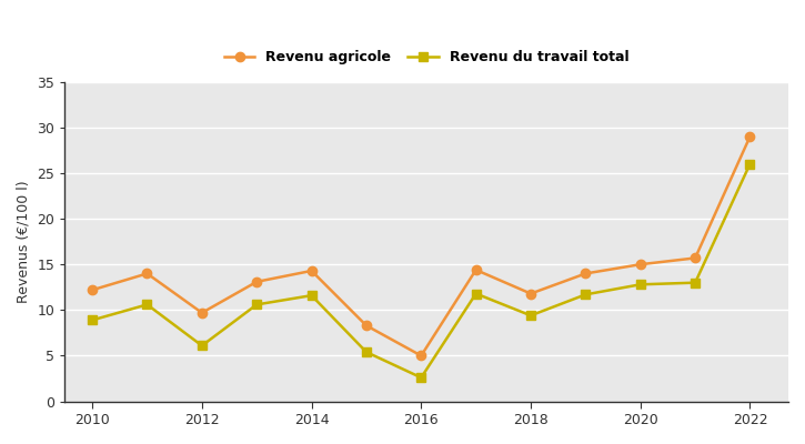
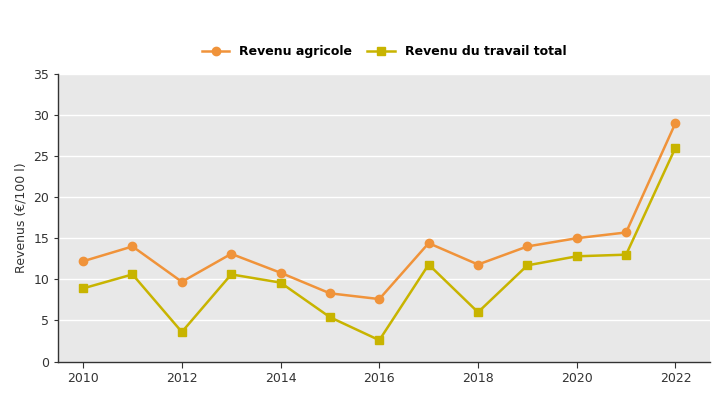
Revenu du travail total/2012: 6.1 -> 3.6
Revenu agricole/2014: 14.3 -> 10.8
Revenu du travail total/2014: 11.6 -> 9.6
Revenu agricole/2016: 5.0 -> 7.6
Revenu du travail total/2018: 9.4 -> 6.0
